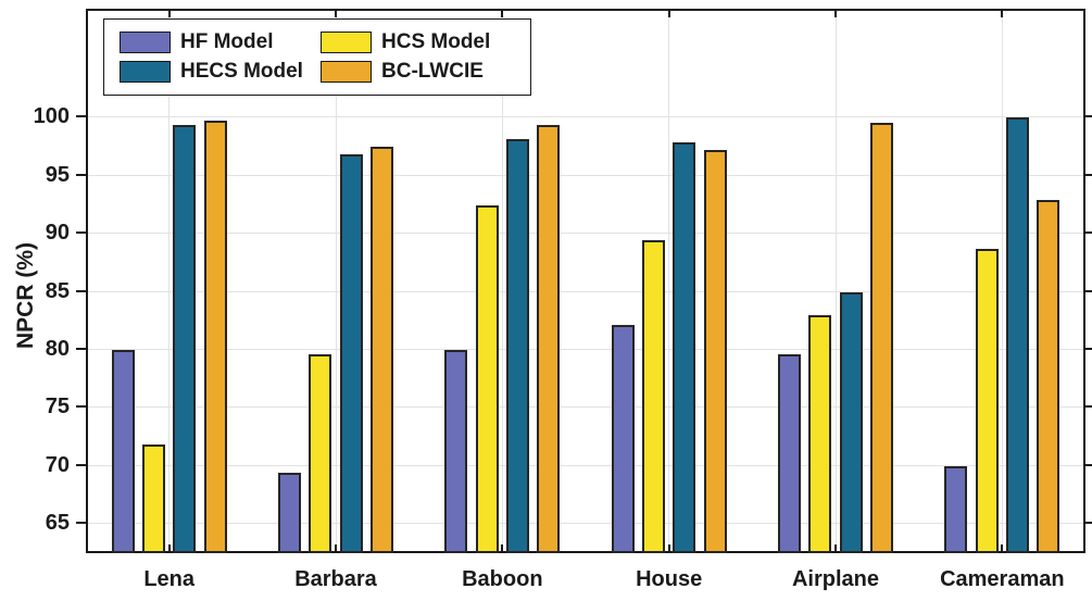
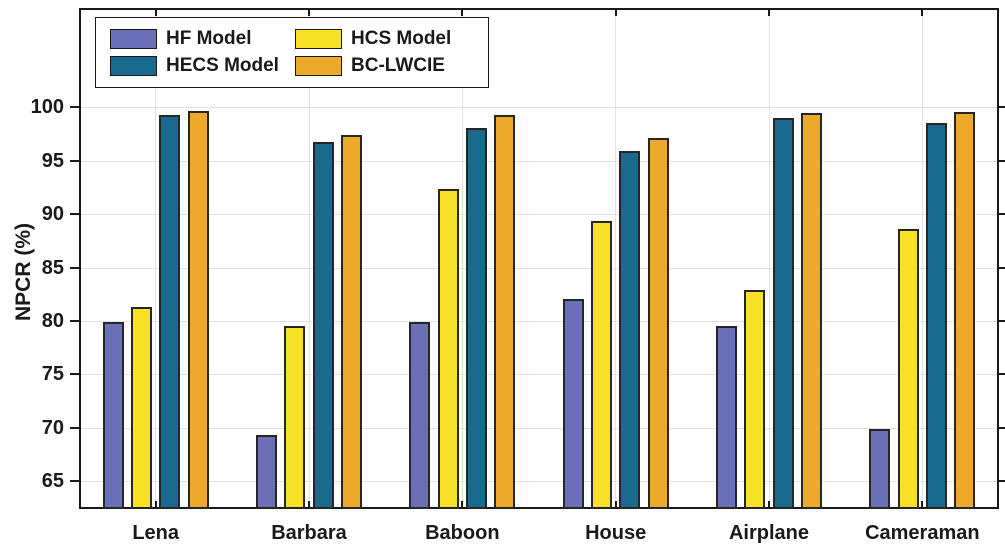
HCS Model/Lena: 71.7 -> 81.2
HECS Model/House: 97.7 -> 95.8
HECS Model/Airplane: 84.8 -> 98.9
HECS Model/Cameraman: 99.8 -> 98.4
BC-LWCIE/Cameraman: 92.7 -> 99.5
